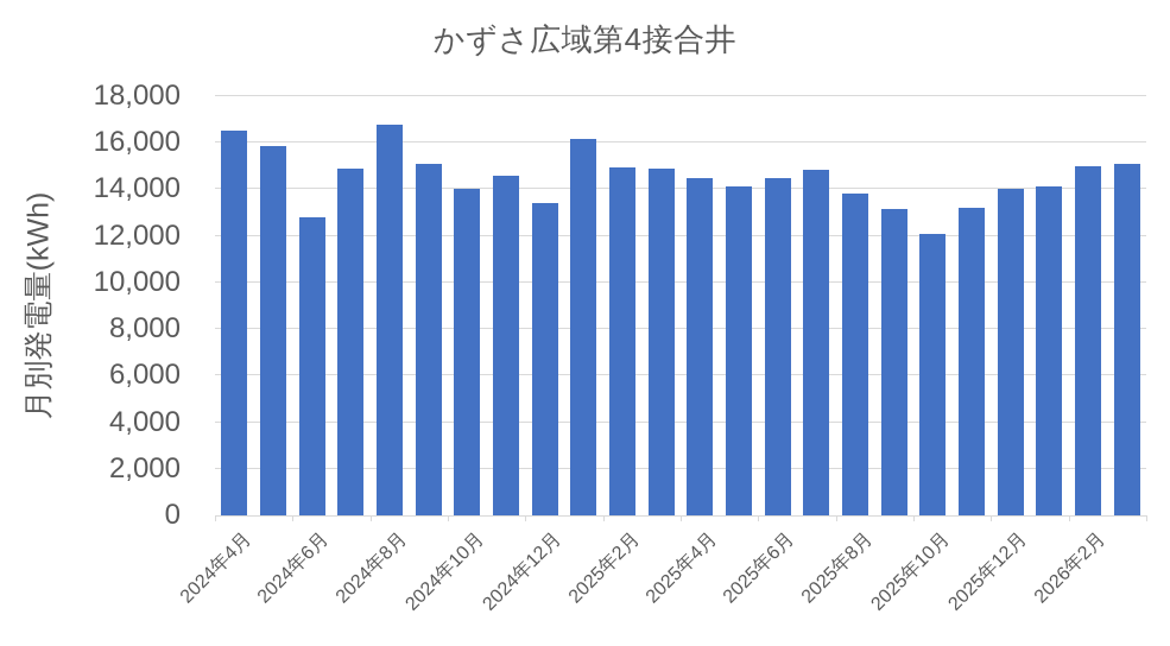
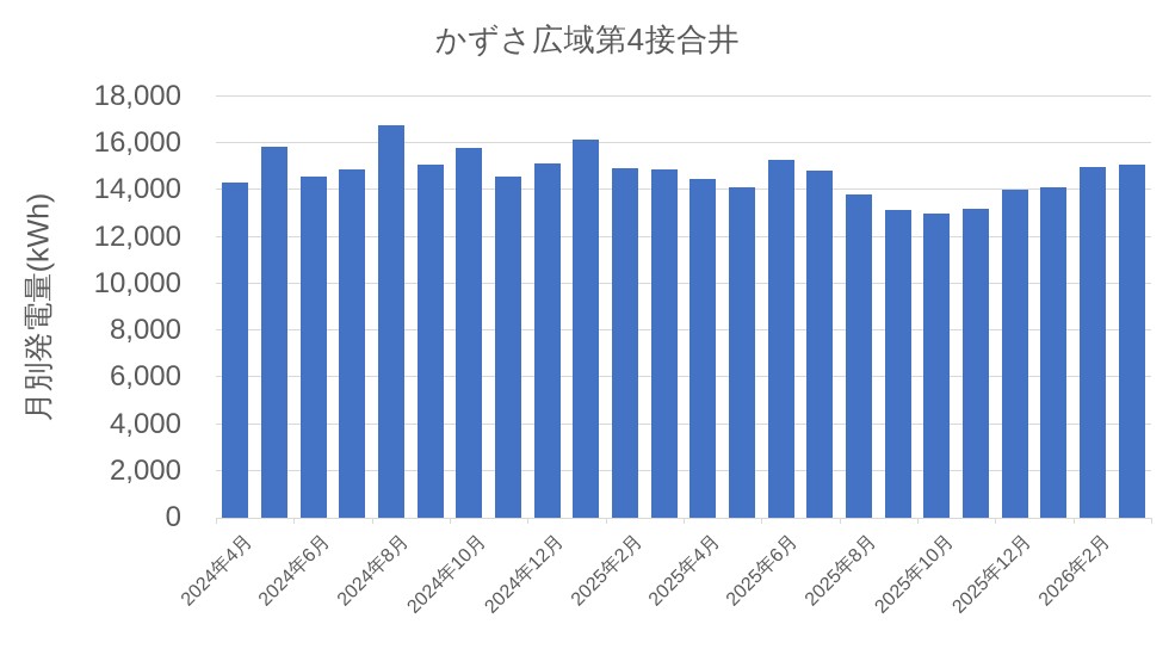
2024年4月: 16500 -> 14400
2024年6月: 12800 -> 14600
2024年10月: 14000 -> 15800
2024年12月: 13400 -> 15200
2025年6月: 14500 -> 15300
2025年10月: 12100 -> 13000
